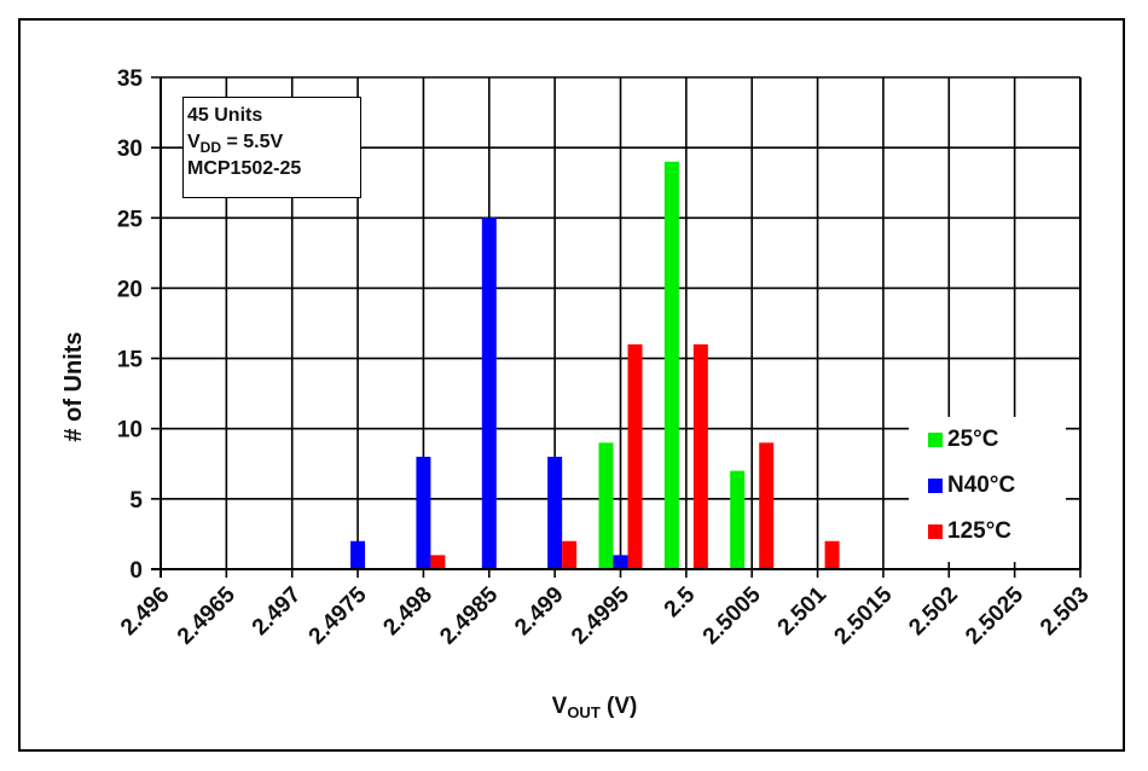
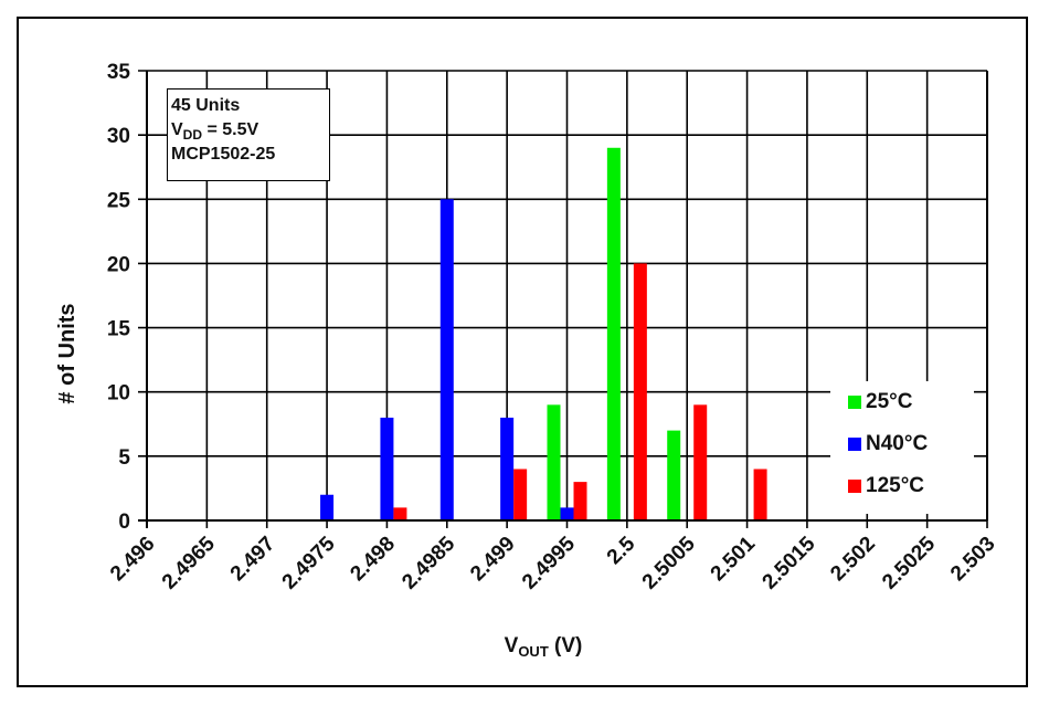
125°C/2.499: 2 -> 4
125°C/2.4995: 16 -> 3
125°C/2.5: 16 -> 20
125°C/2.501: 2 -> 4
